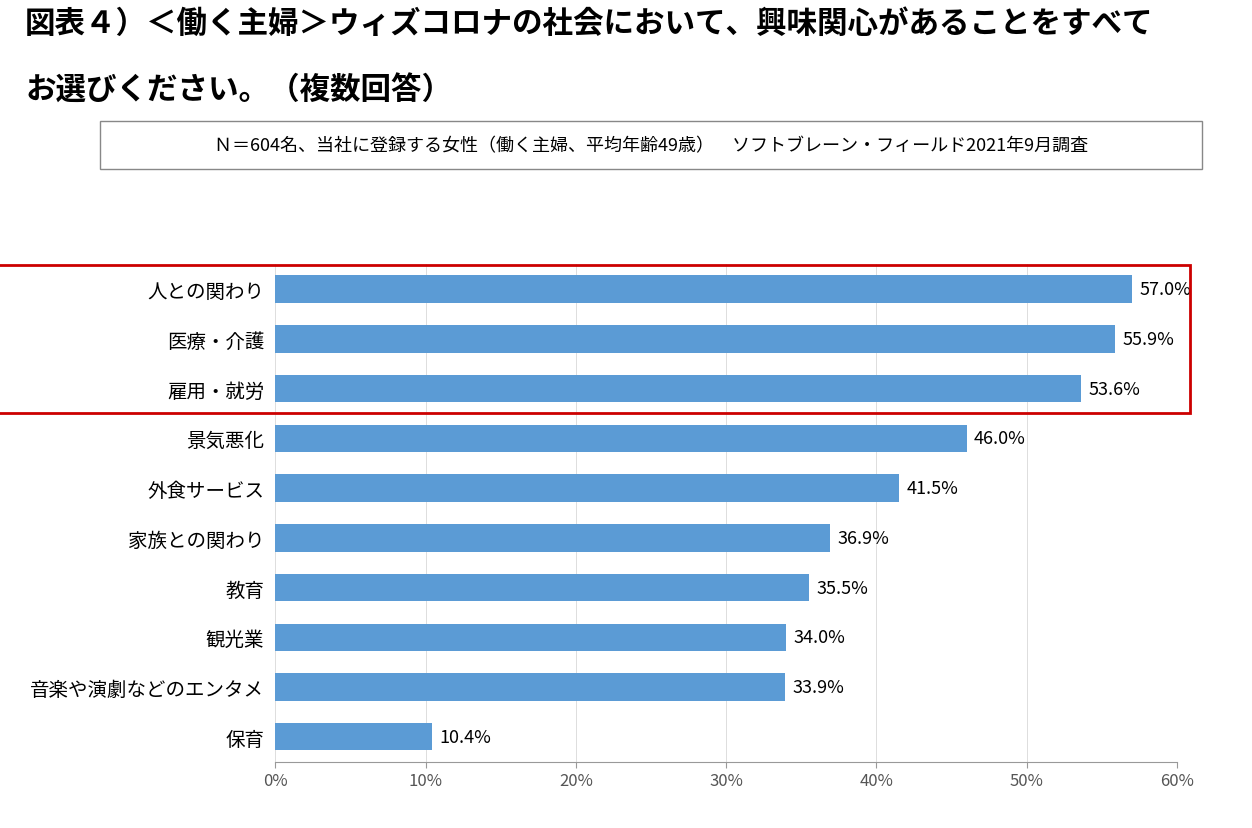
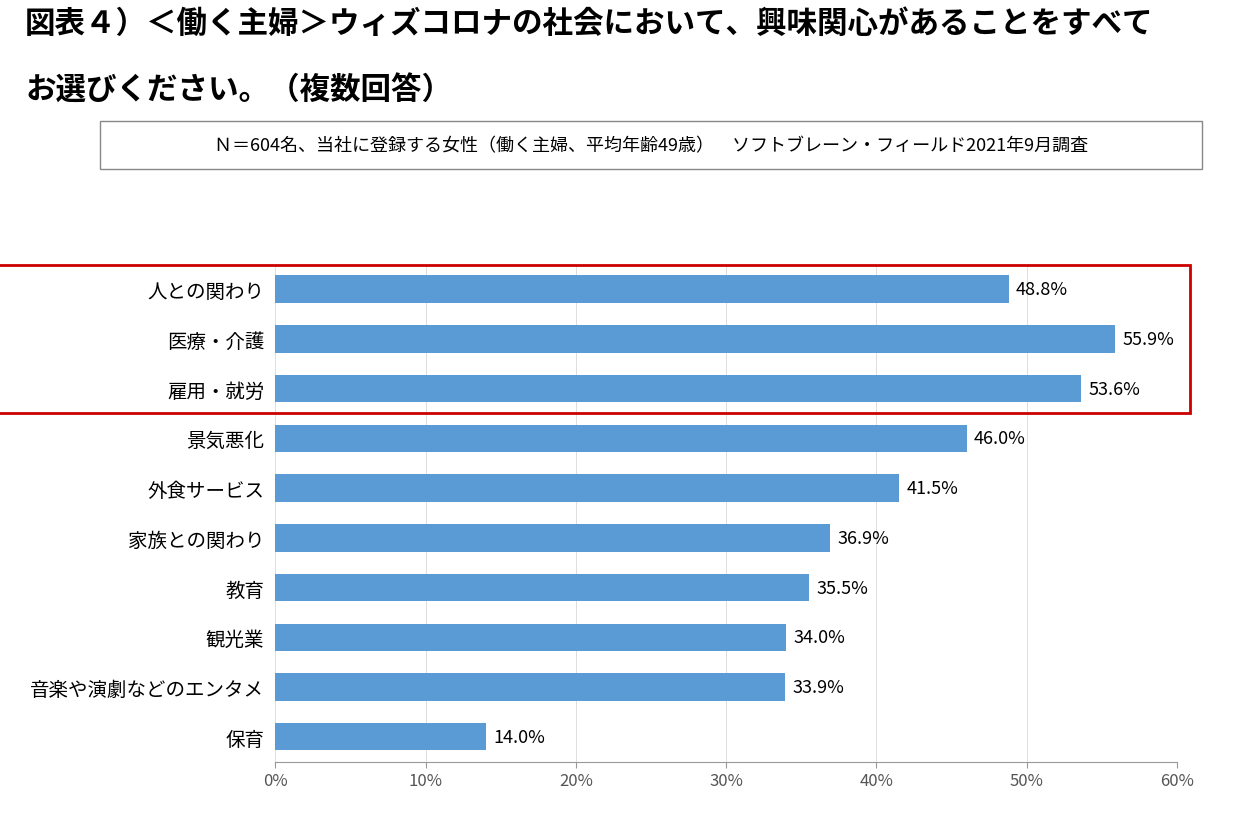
人との関わり: 57.0% -> 48.8%
保育: 10.4% -> 14.0%
